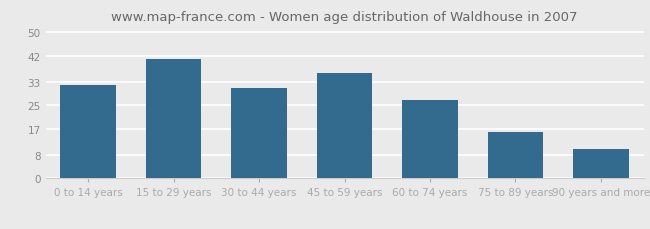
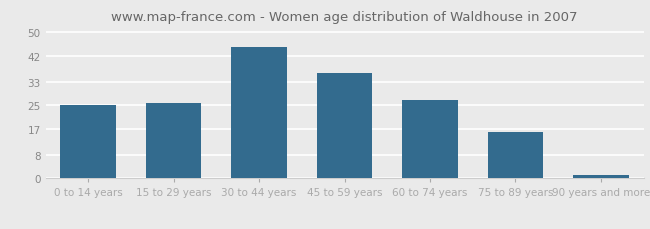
0 to 14 years: 32 -> 25
15 to 29 years: 41 -> 26
30 to 44 years: 31 -> 45
90 years and more: 10 -> 1
